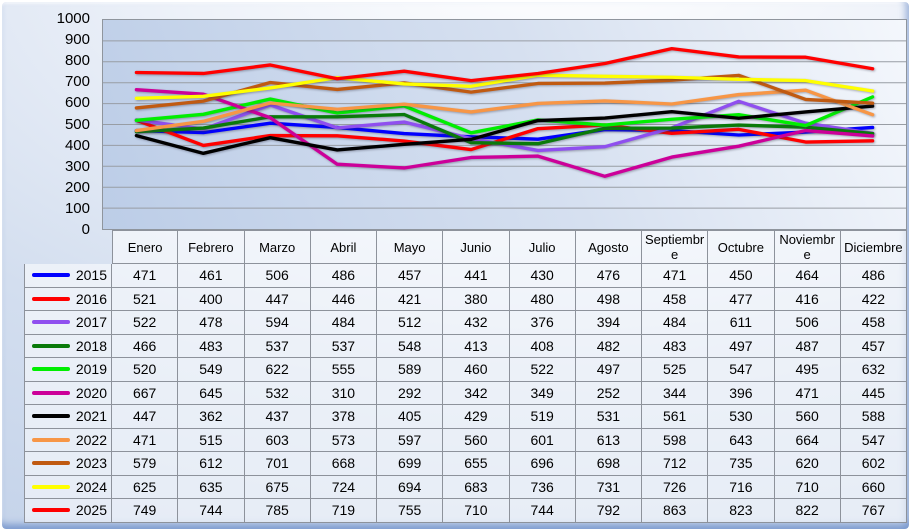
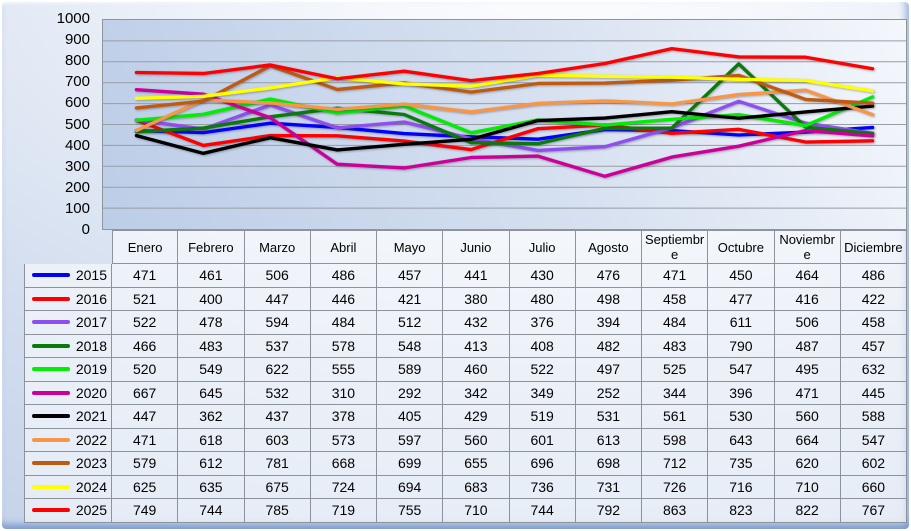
2022/Febrero: 515 -> 618
2023/Marzo: 701 -> 781
2018/Abril: 537 -> 578
2018/Octubre: 497 -> 790
